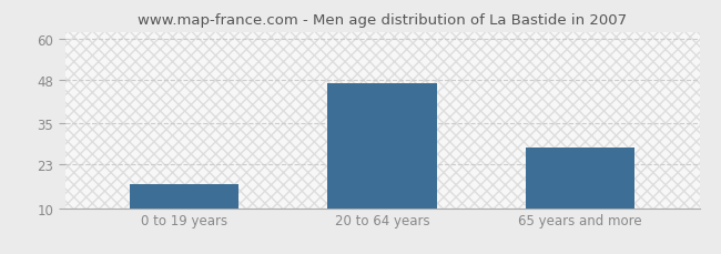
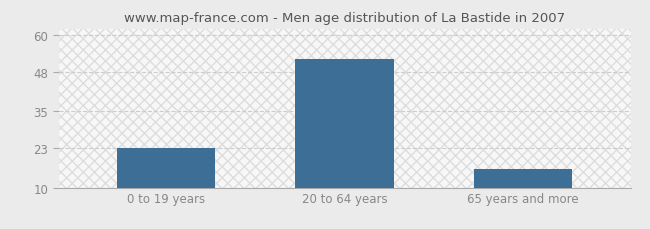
0 to 19 years: 17 -> 23
20 to 64 years: 47 -> 52
65 years and more: 28 -> 16
